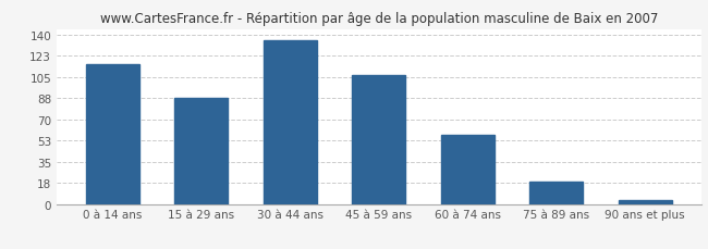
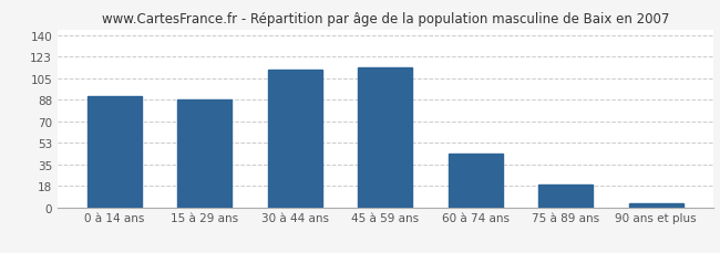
0 à 14 ans: 116 -> 91
30 à 44 ans: 136 -> 112
45 à 59 ans: 107 -> 114
60 à 74 ans: 57 -> 44
